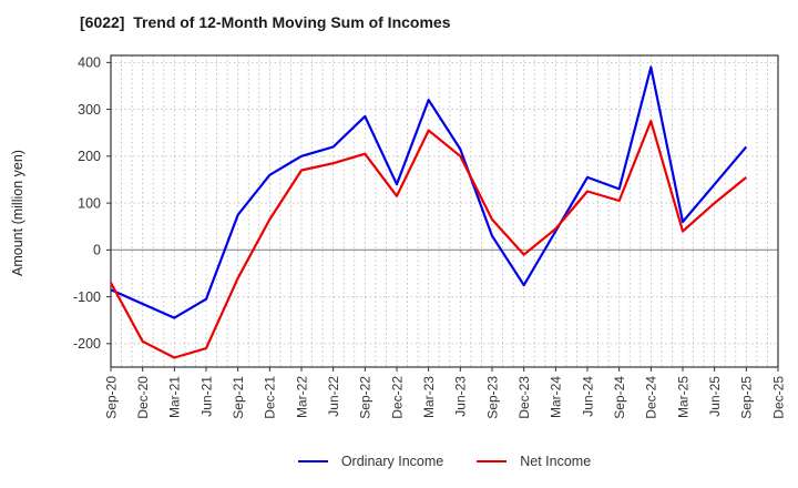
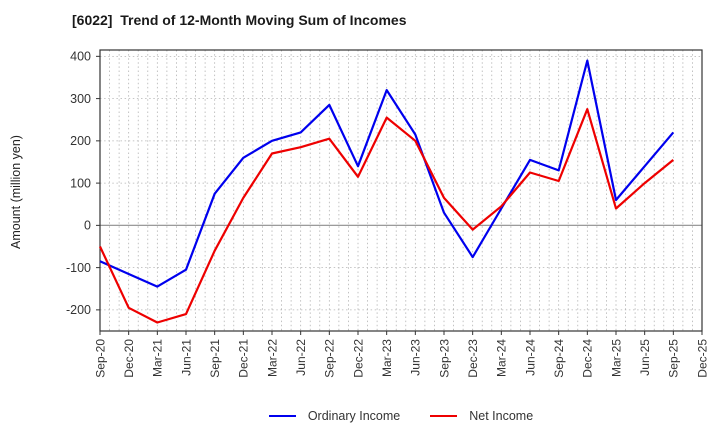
Net Income/Sep-20: -70 -> -50
